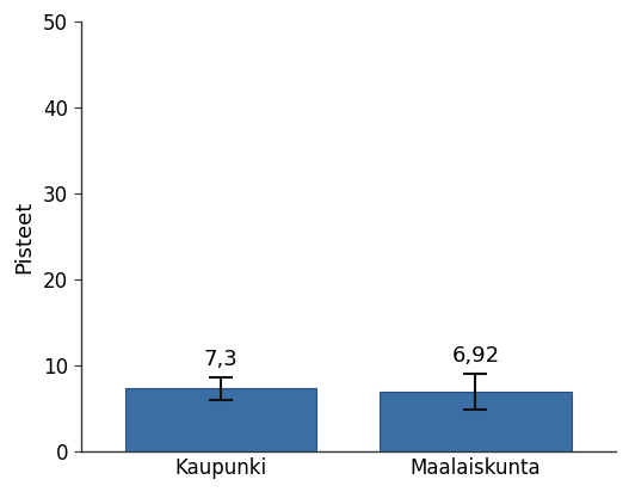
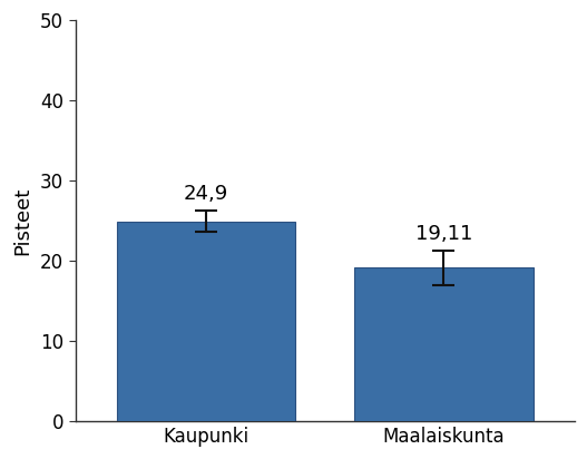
Kaupunki: 7,3 -> 24,9
Maalaiskunta: 6,92 -> 19,11
